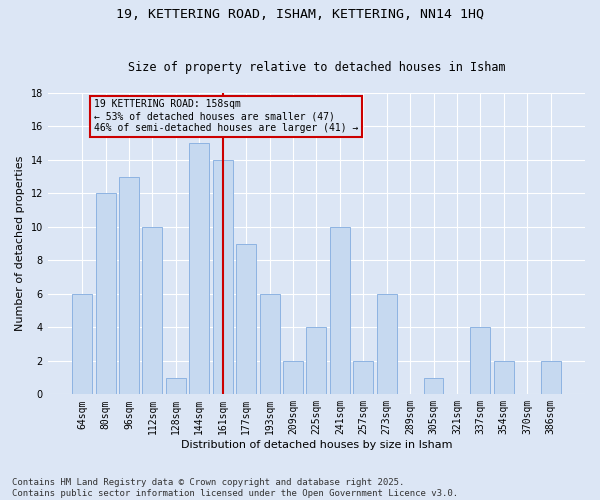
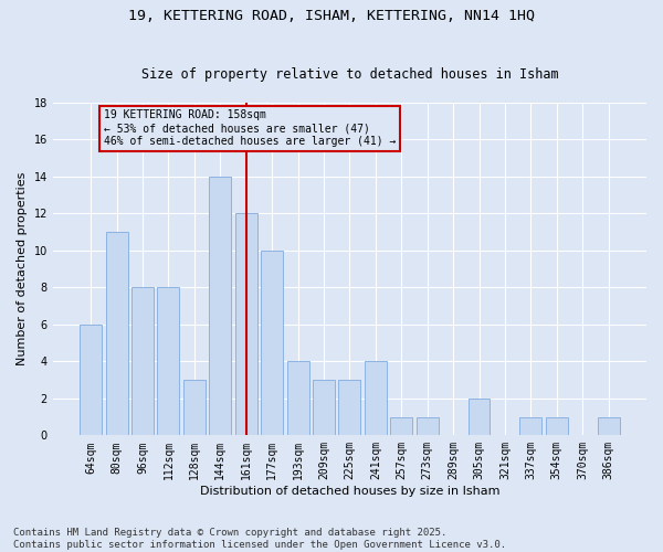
80sqm: 12 -> 11
96sqm: 13 -> 8
112sqm: 10 -> 8
128sqm: 1 -> 3
144sqm: 15 -> 14
161sqm: 14 -> 12
177sqm: 9 -> 10
193sqm: 6 -> 4
209sqm: 2 -> 3
225sqm: 4 -> 3
241sqm: 10 -> 4
257sqm: 2 -> 1
273sqm: 6 -> 1
305sqm: 1 -> 2
337sqm: 4 -> 1
354sqm: 2 -> 1
386sqm: 2 -> 1
